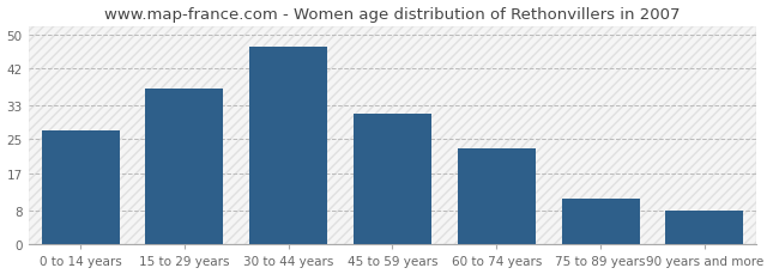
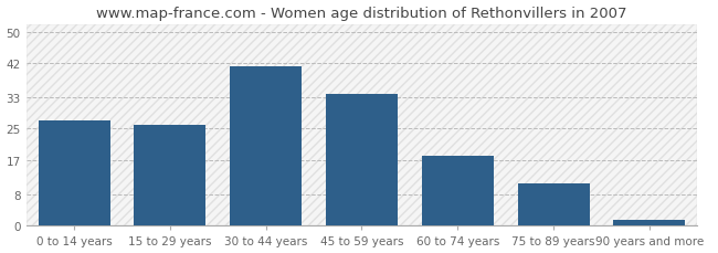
15 to 29 years: 37.0 -> 26.0
30 to 44 years: 47.0 -> 41.0
45 to 59 years: 31.0 -> 34.0
60 to 74 years: 23.0 -> 18.0
90 years and more: 8.0 -> 1.5
